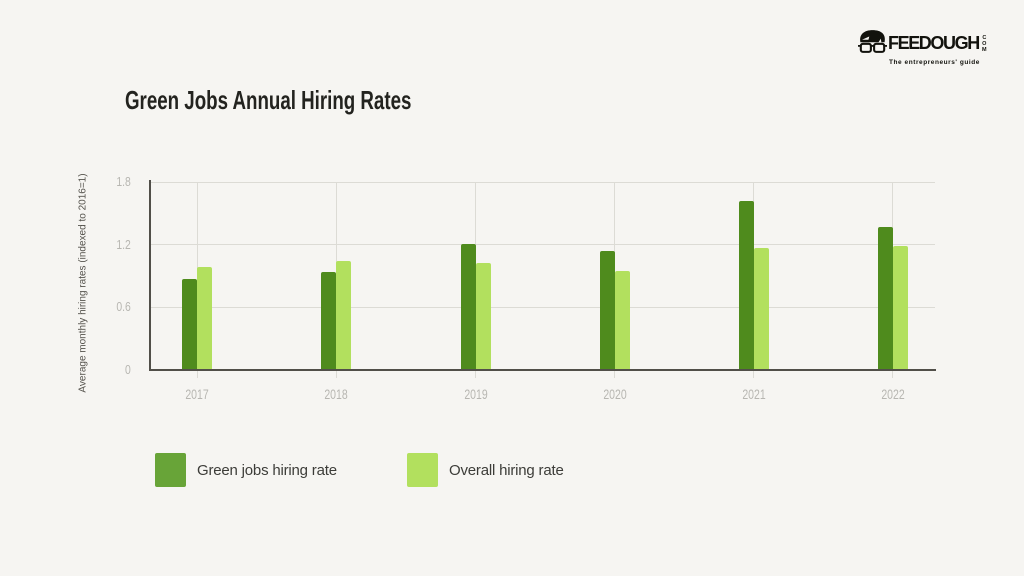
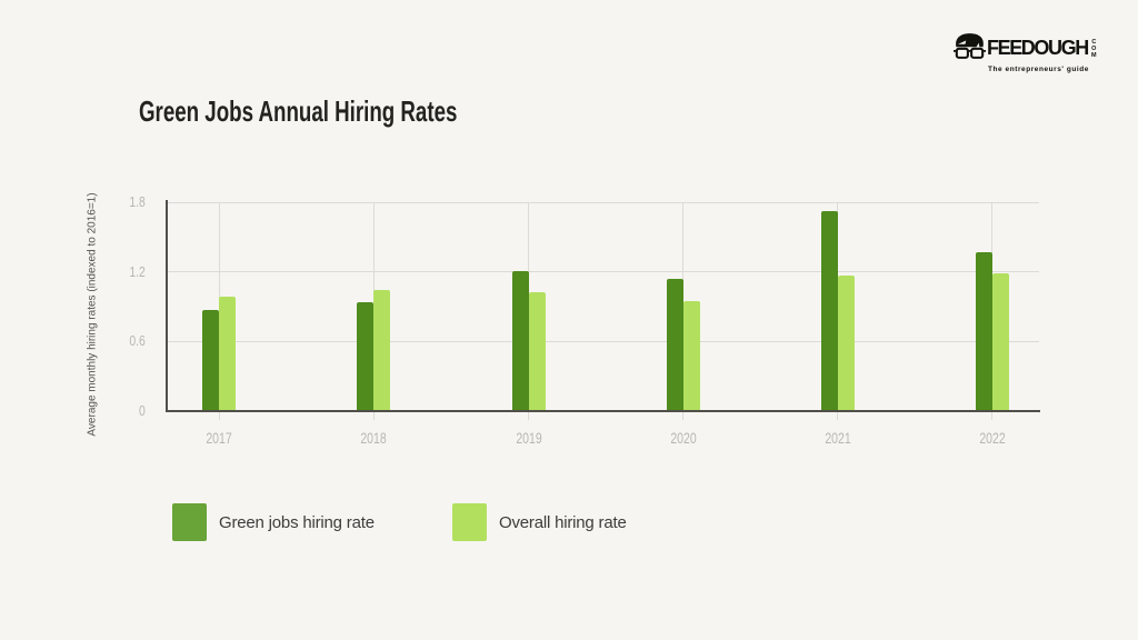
Green jobs hiring rate/2021: 1.62 -> 1.72
